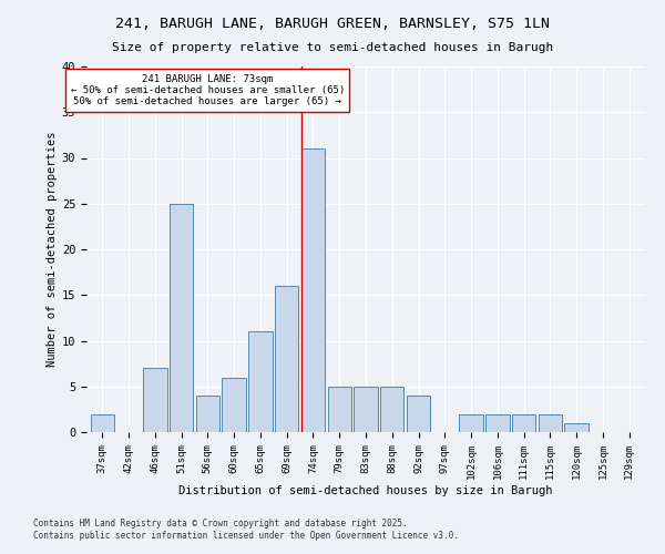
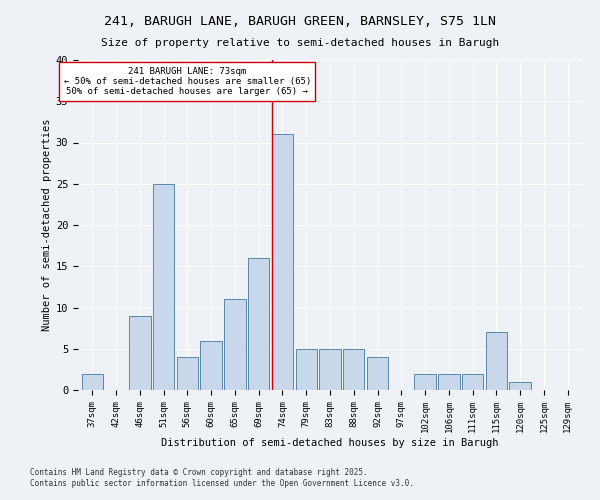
46sqm: 7 -> 9
115sqm: 2 -> 7
